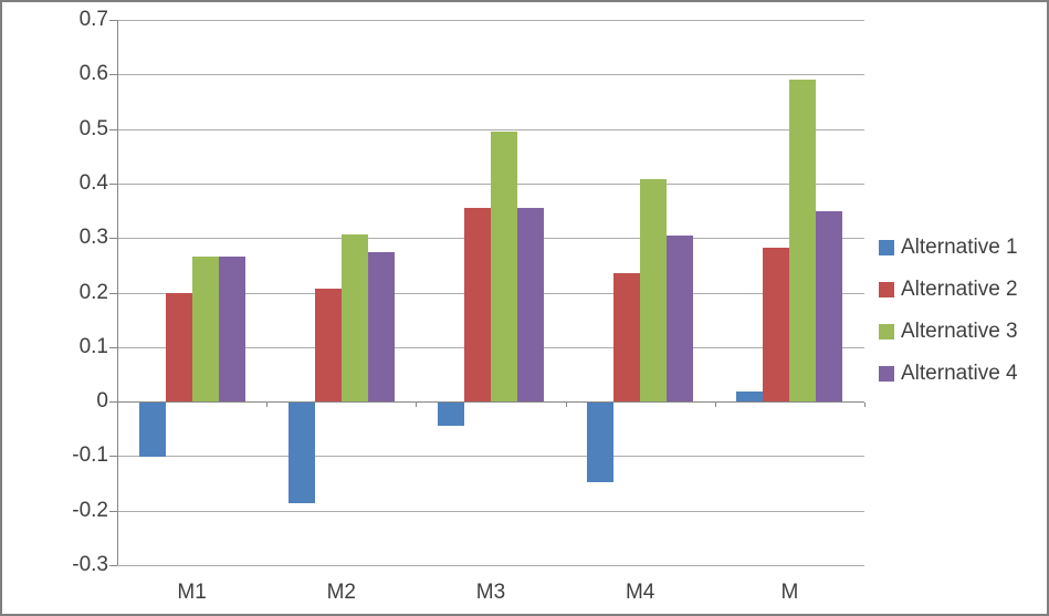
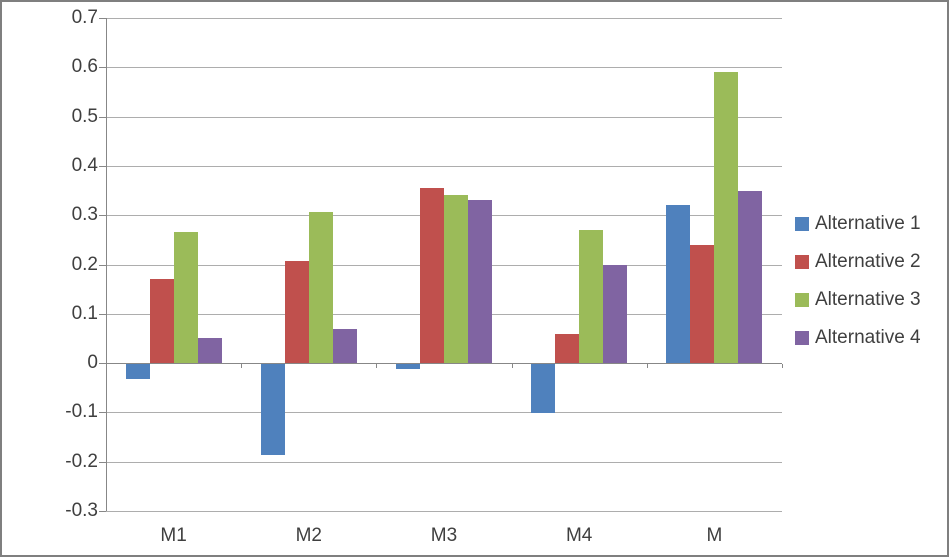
Alternative 1/M1: -0.10 -> -0.03
Alternative 2/M1: 0.20 -> 0.17
Alternative 4/M1: 0.27 -> 0.05
Alternative 4/M2: 0.28 -> 0.07
Alternative 1/M3: -0.04 -> -0.01
Alternative 3/M3: 0.49 -> 0.34
Alternative 4/M3: 0.35 -> 0.33
Alternative 1/M4: -0.14 -> -0.10
Alternative 2/M4: 0.23 -> 0.06
Alternative 3/M4: 0.41 -> 0.27
Alternative 4/M4: 0.30 -> 0.20
Alternative 1/M: 0.02 -> 0.32
Alternative 2/M: 0.28 -> 0.24
